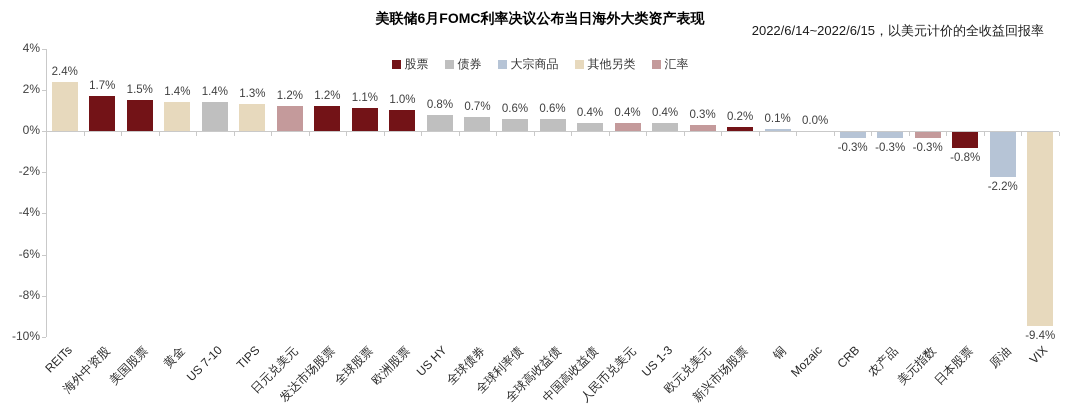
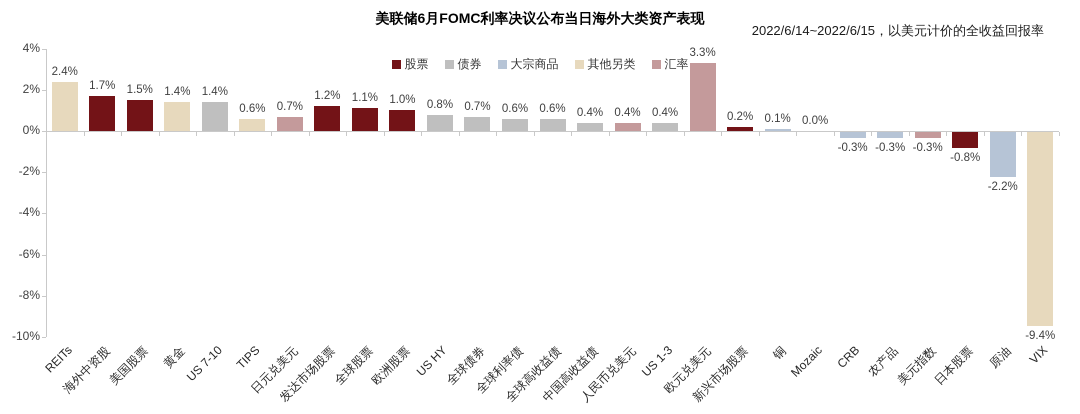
TIPS: 1.3% -> 0.6%
日元兑美元: 1.2% -> 0.7%
欧元兑美元: 0.3% -> 3.3%
